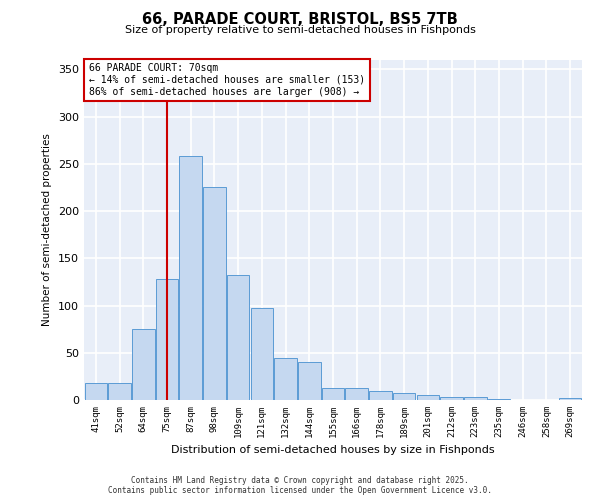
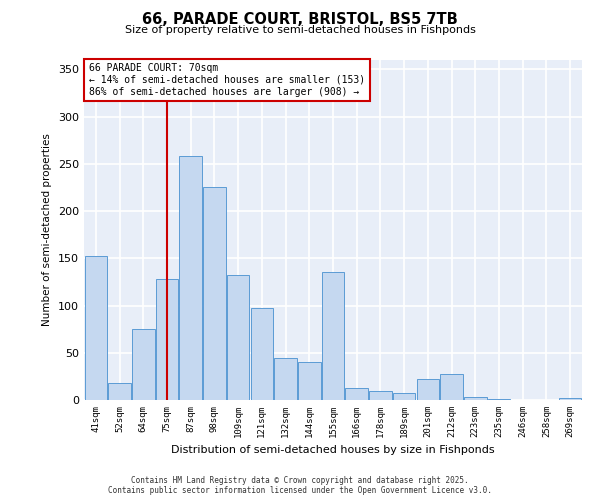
41sqm: 18 -> 152
155sqm: 13 -> 136
201sqm: 5 -> 22
212sqm: 3 -> 28
